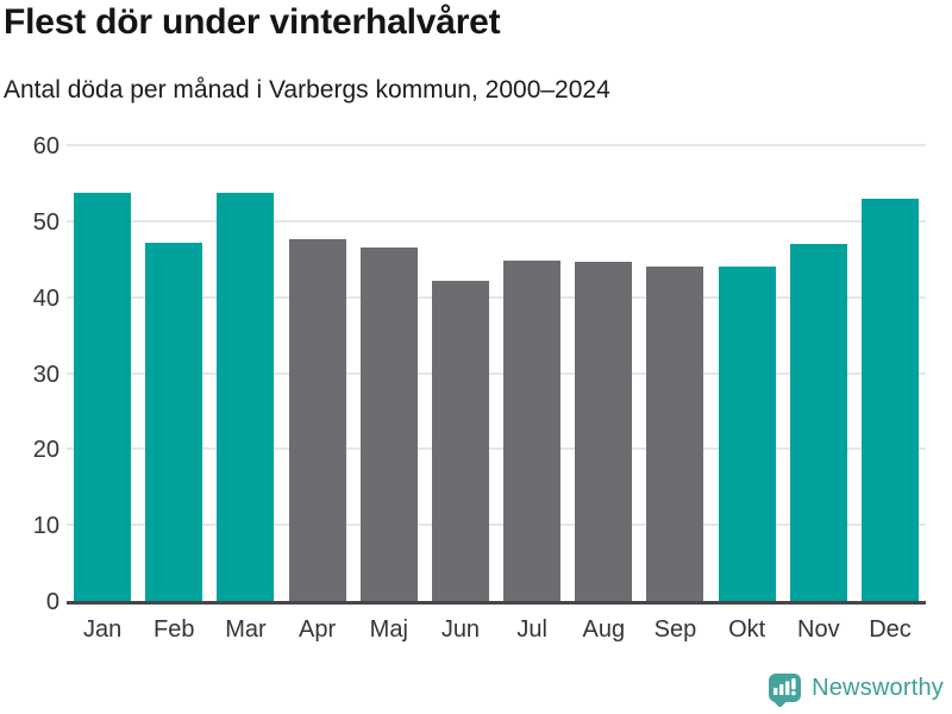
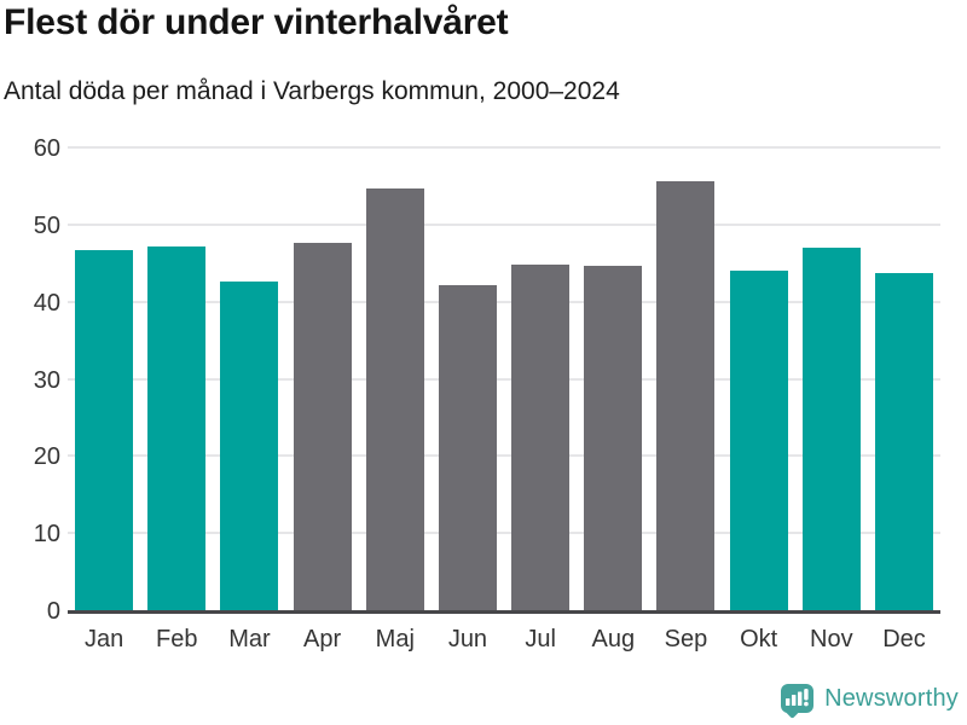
Jan: 54 -> 47
Mar: 54 -> 43
Maj: 47 -> 55
Sep: 44 -> 56
Dec: 53 -> 44
